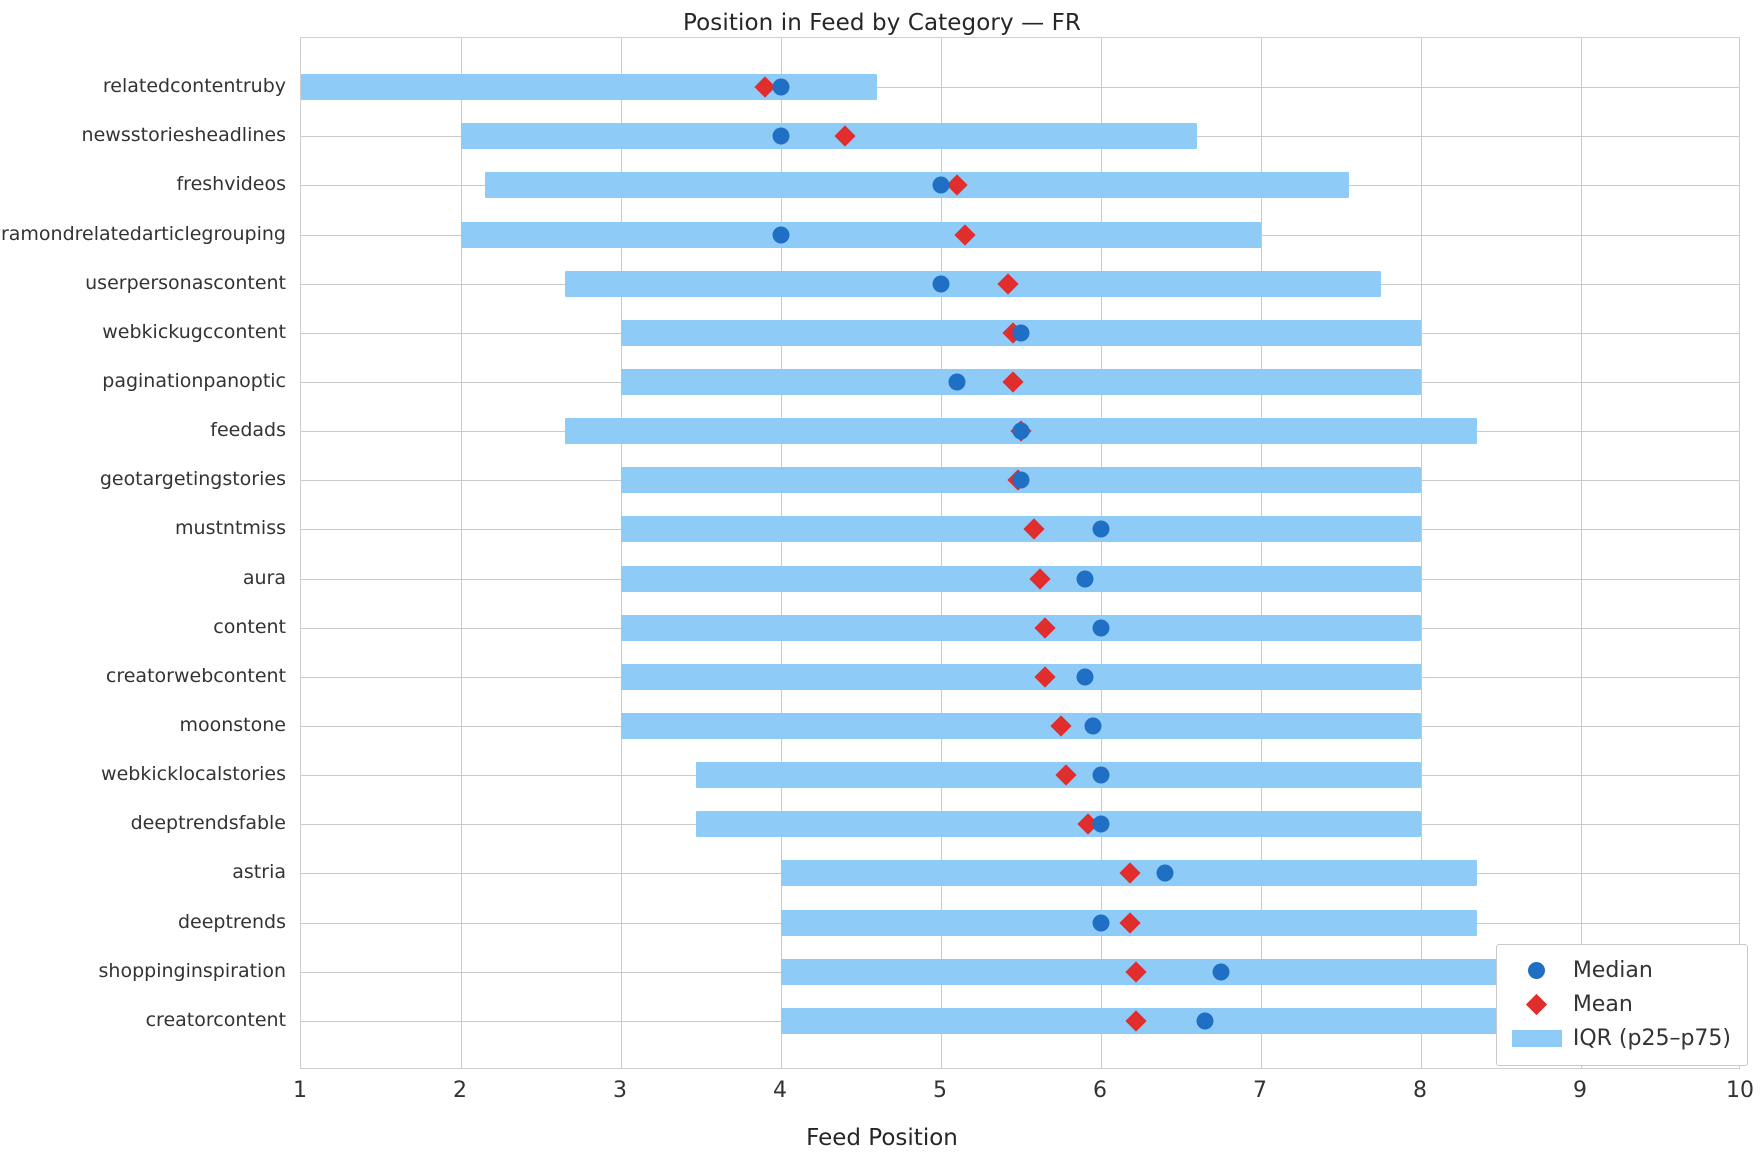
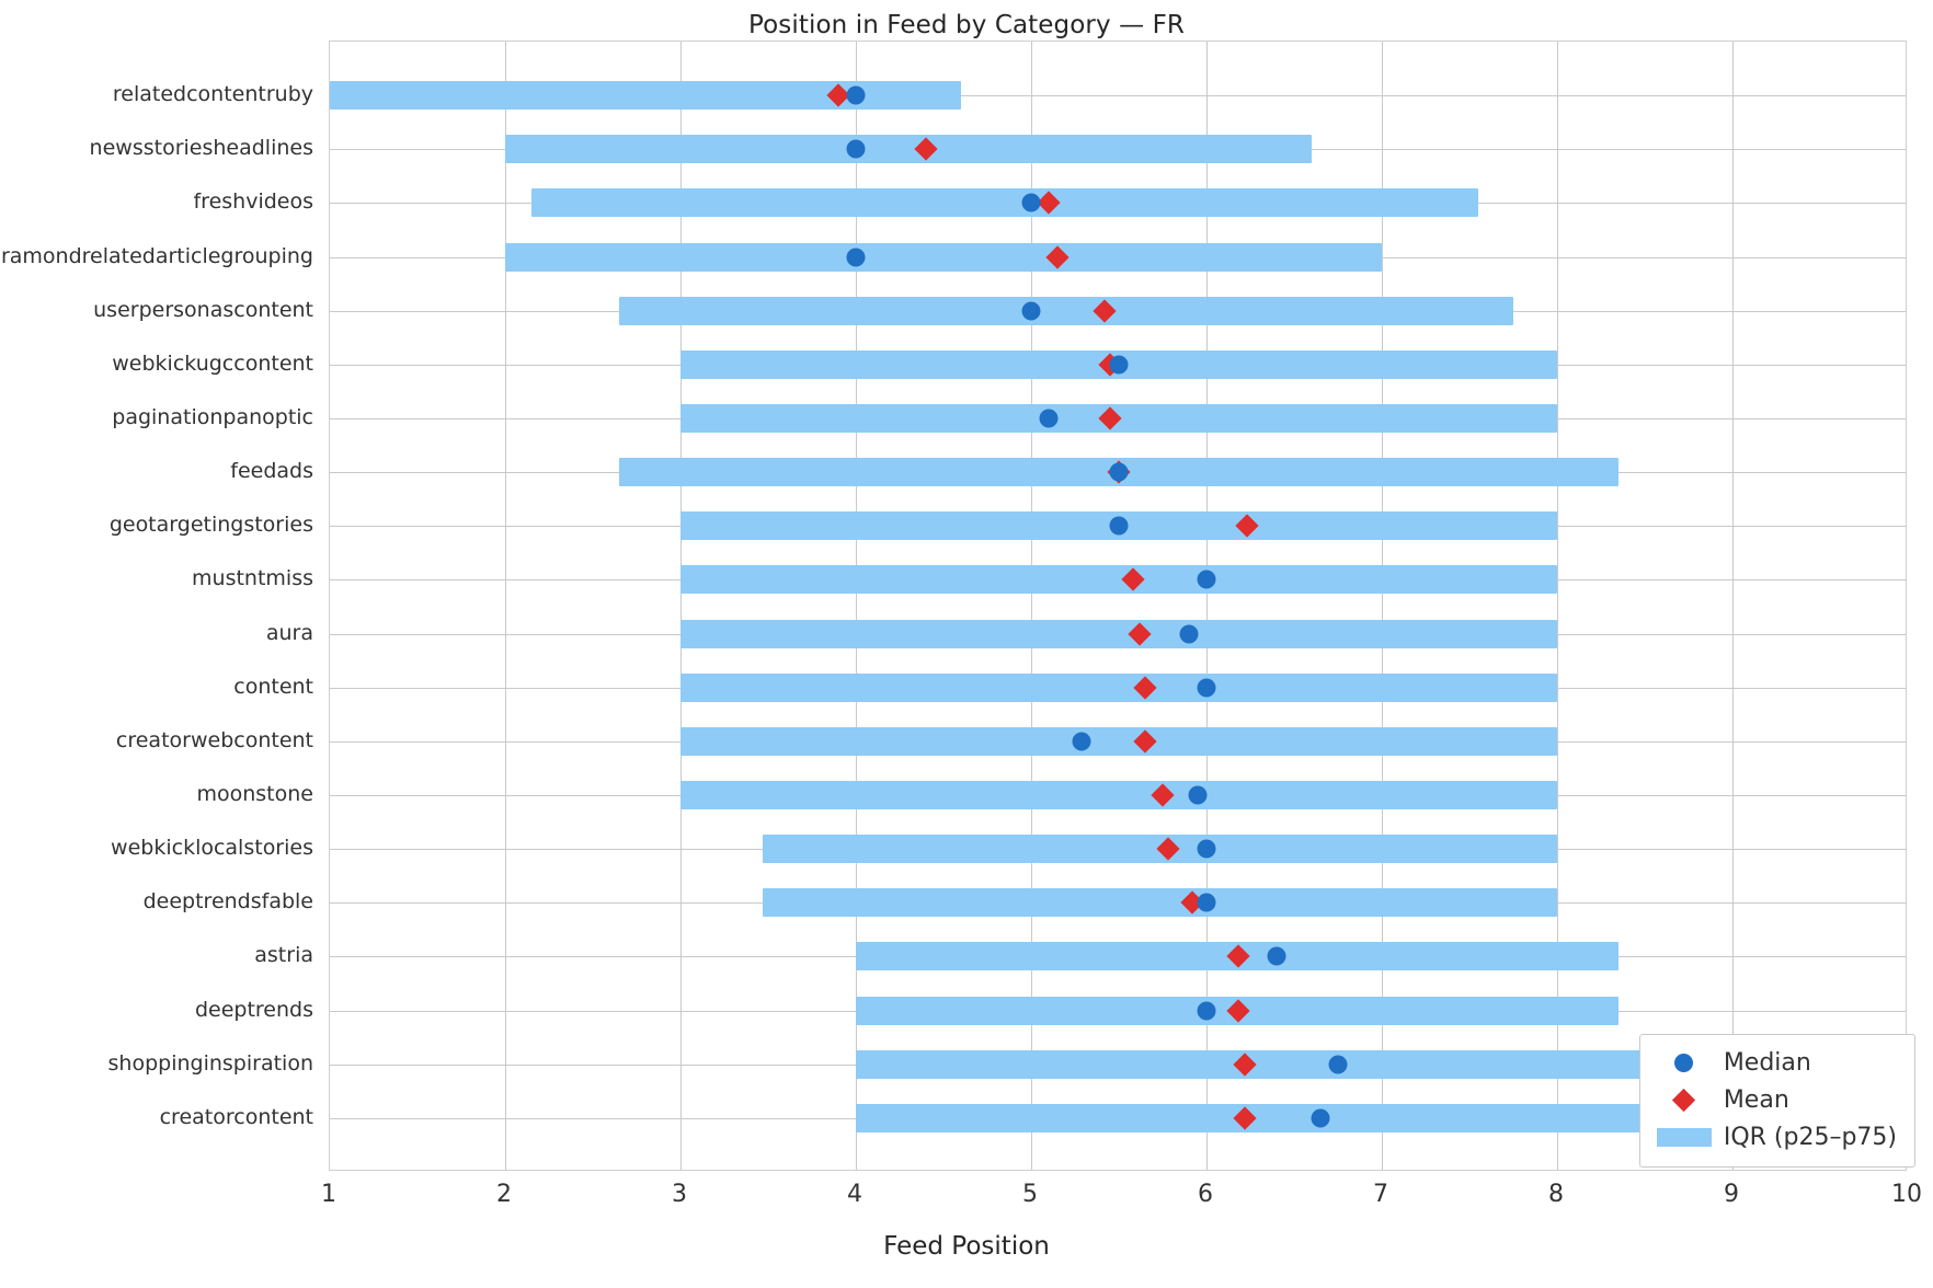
Mean/geotargetingstories: 5.48 -> 6.23
Median/creatorwebcontent: 5.90 -> 5.29
